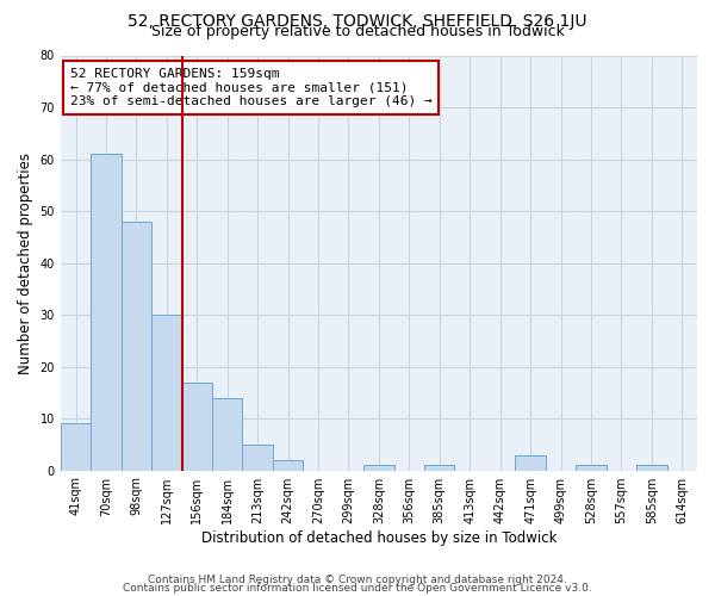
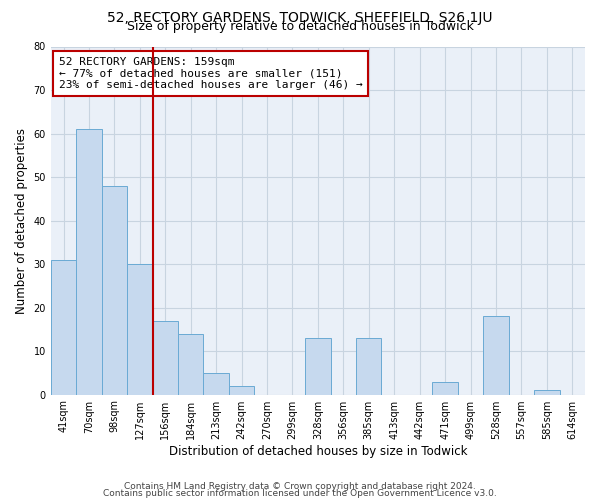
41sqm: 9 -> 31
328sqm: 1 -> 13
385sqm: 1 -> 13
528sqm: 1 -> 18
